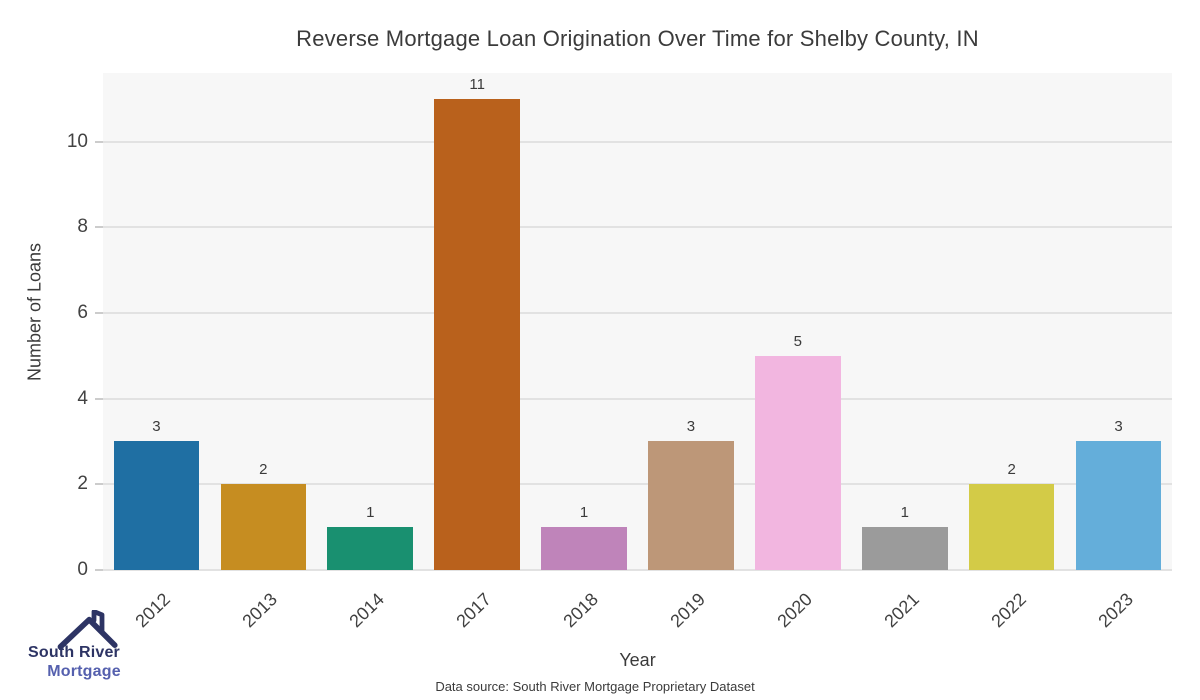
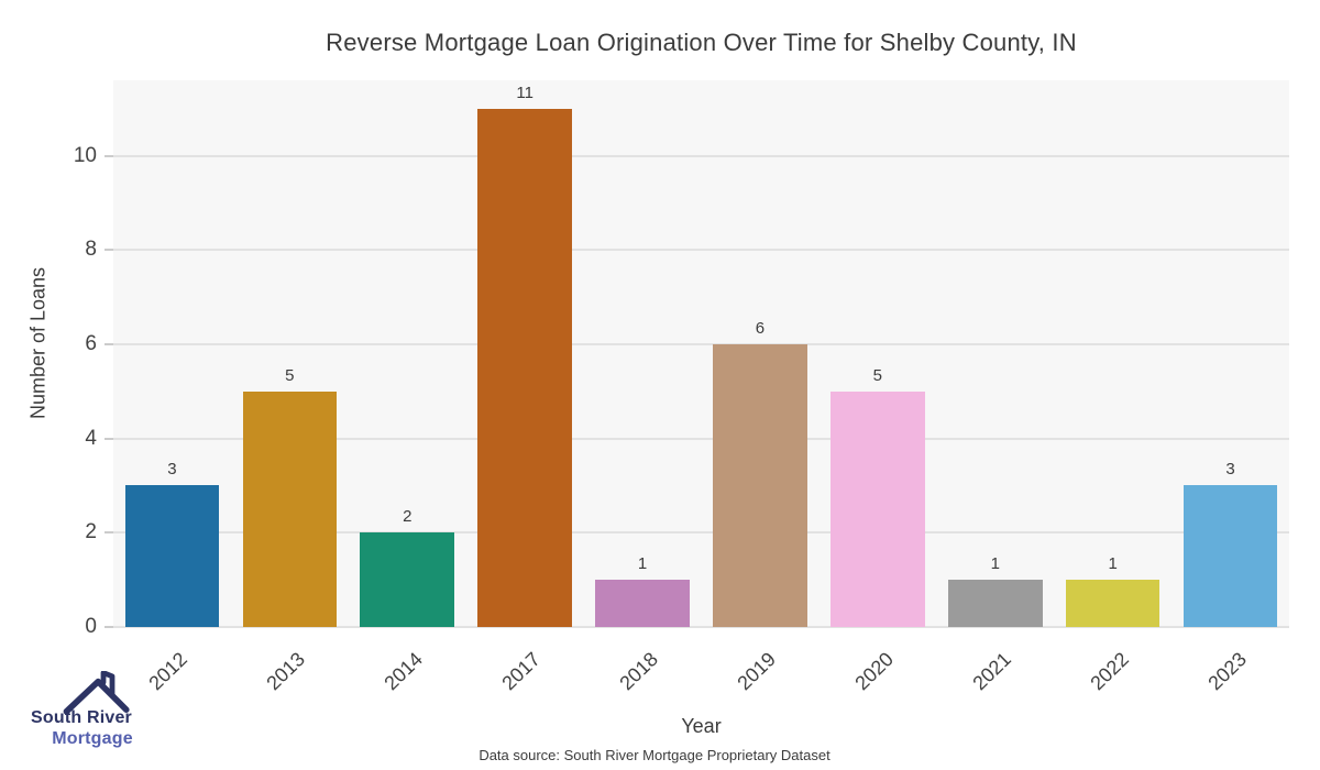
2013: 2 -> 5
2014: 1 -> 2
2019: 3 -> 6
2022: 2 -> 1
